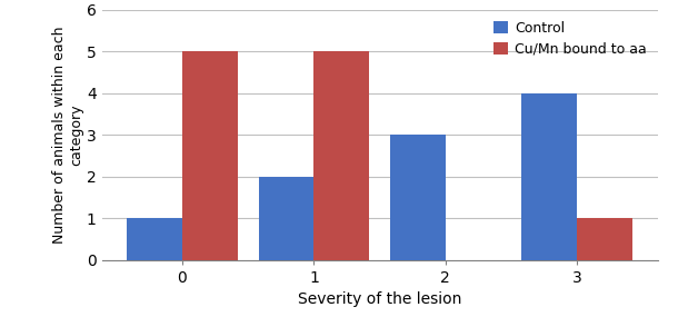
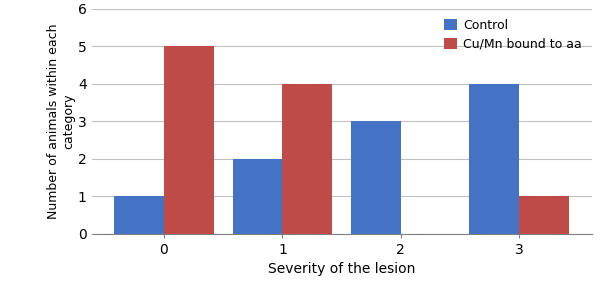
Cu/Mn bound to aa/1: 5 -> 4
